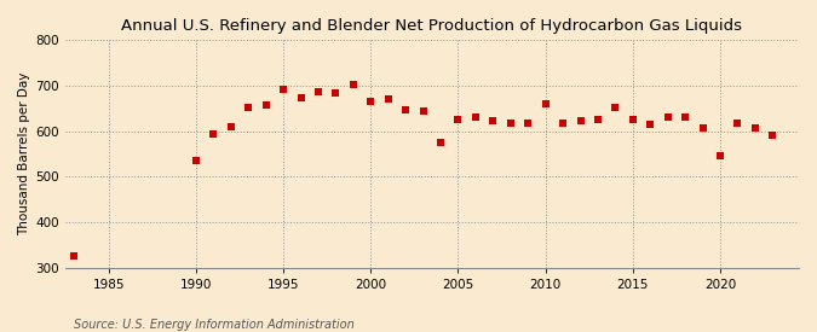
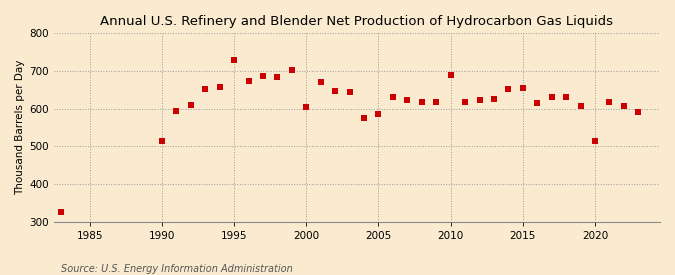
1990: 535 -> 515
1995: 693 -> 730
2000: 665 -> 605
2005: 625 -> 585
2010: 660 -> 690
2015: 625 -> 655
2020: 547 -> 515
